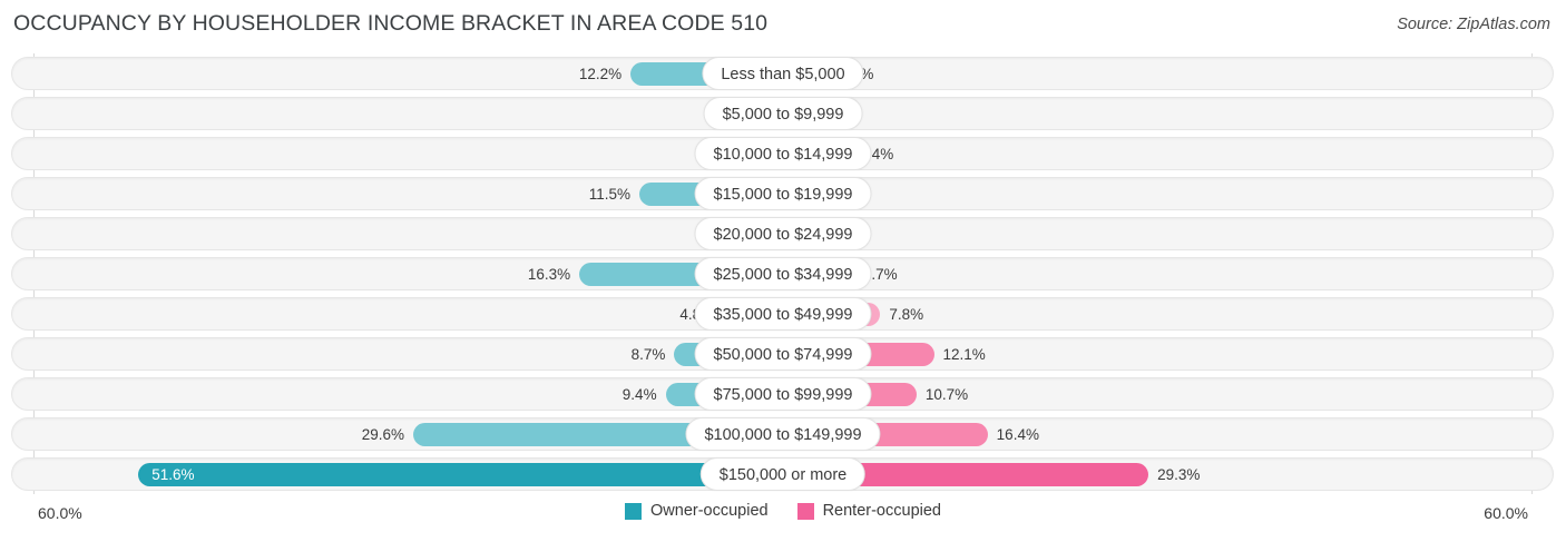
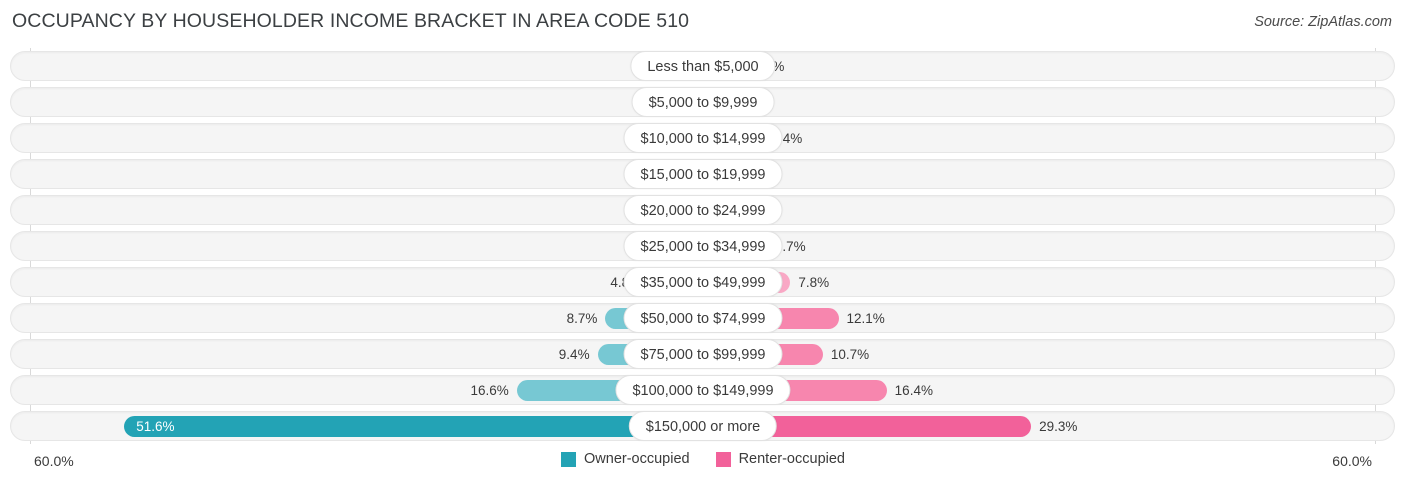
Owner-occupied/Less than $5,000: 12.2% -> 1.6%
Owner-occupied/$15,000 to $19,999: 11.5% -> 1.2%
Owner-occupied/$25,000 to $34,999: 16.3% -> 3.0%
Owner-occupied/$100,000 to $149,999: 29.6% -> 16.6%
